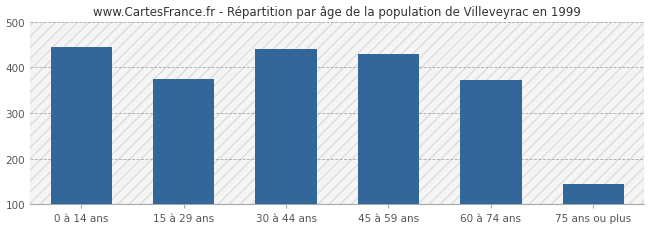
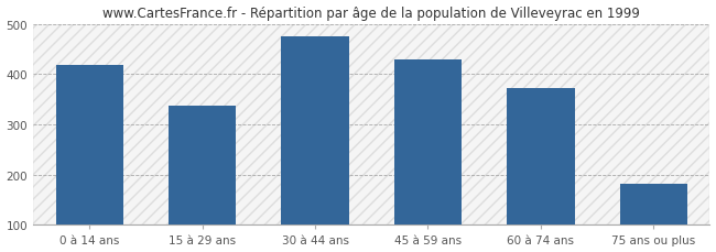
0 à 14 ans: 445 -> 418
15 à 29 ans: 375 -> 336
30 à 44 ans: 440 -> 474
75 ans ou plus: 145 -> 182
